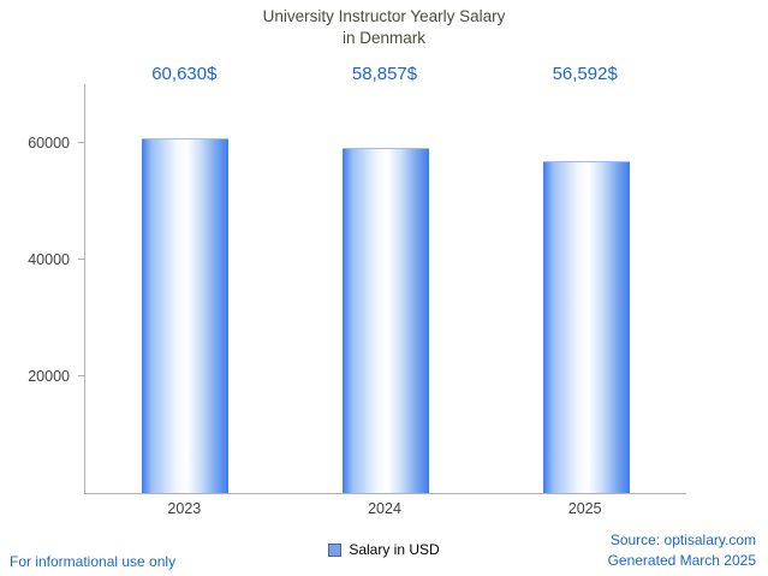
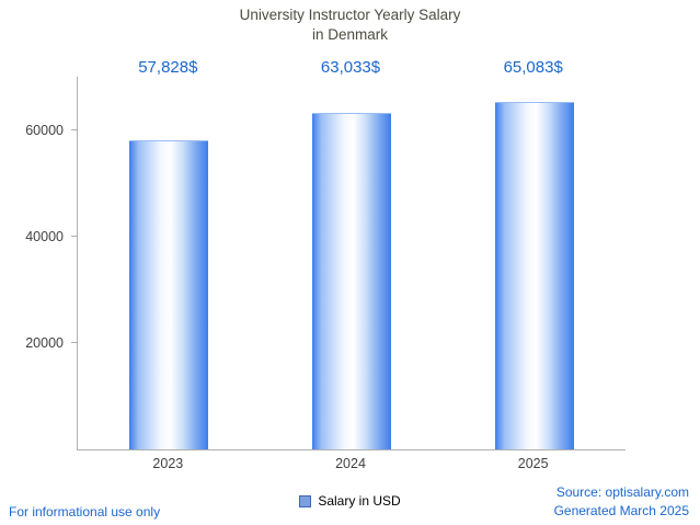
2023: 60,630 -> 57,828
2024: 58,857 -> 63,033
2025: 56,592 -> 65,083
